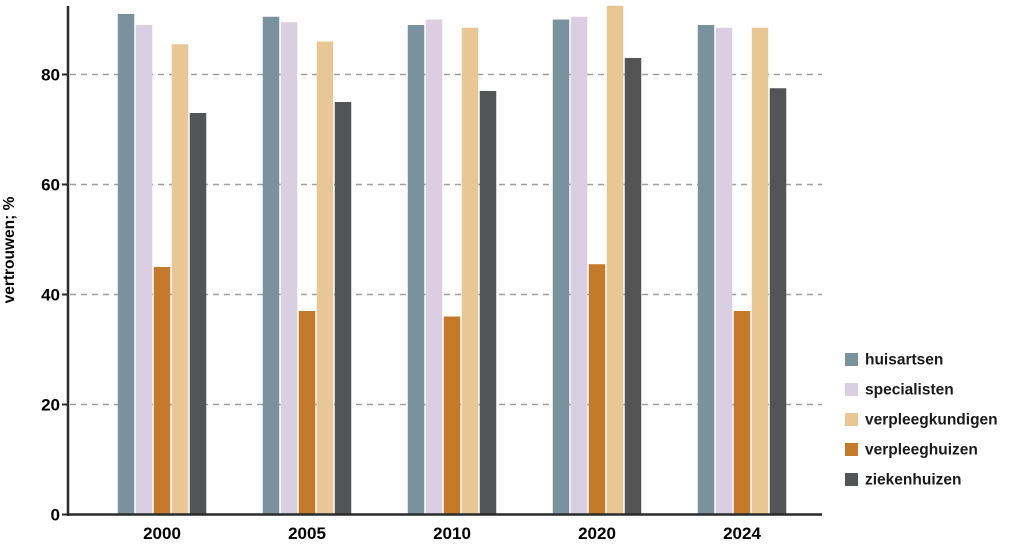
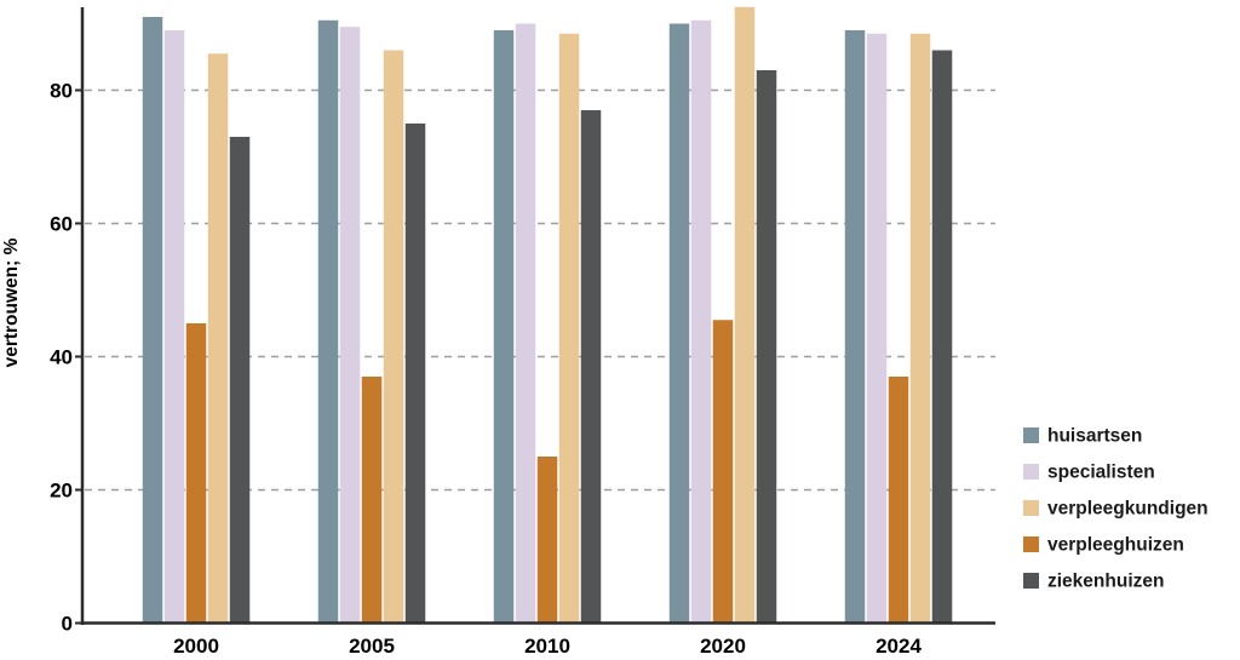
verpleeghuizen/2010: 36 -> 25
ziekenhuizen/2024: 78 -> 86
